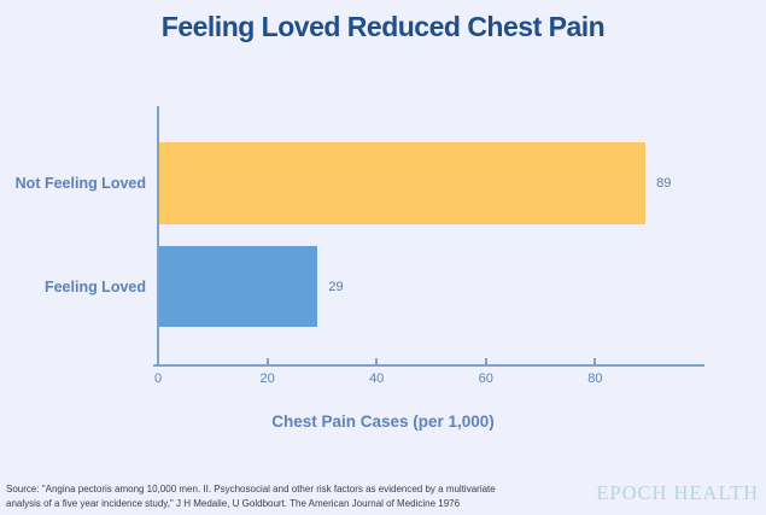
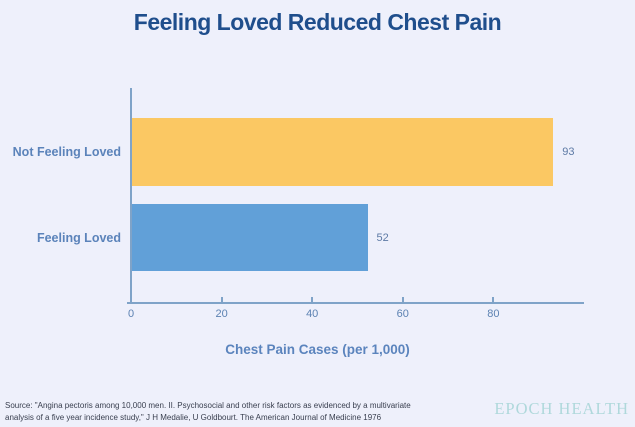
Not Feeling Loved: 89 -> 93
Feeling Loved: 29 -> 52
